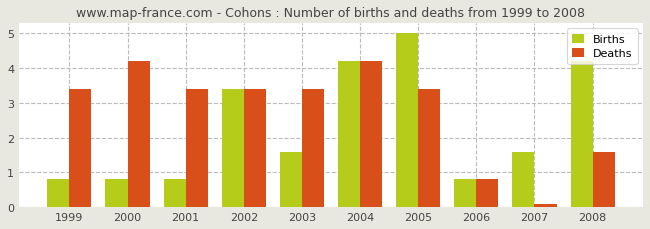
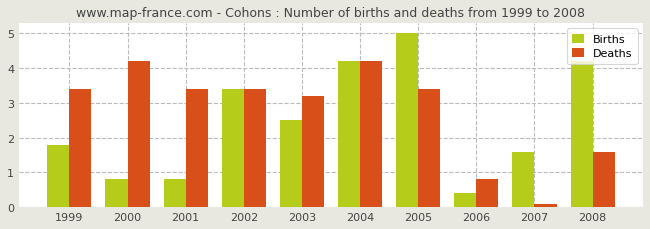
Births/1999: 0.8 -> 1.8
Births/2003: 1.6 -> 2.5
Deaths/2003: 3.4 -> 3.2
Births/2006: 0.8 -> 0.4
